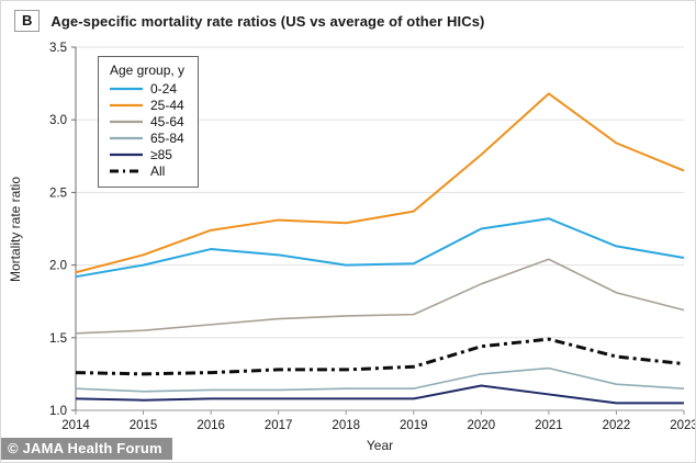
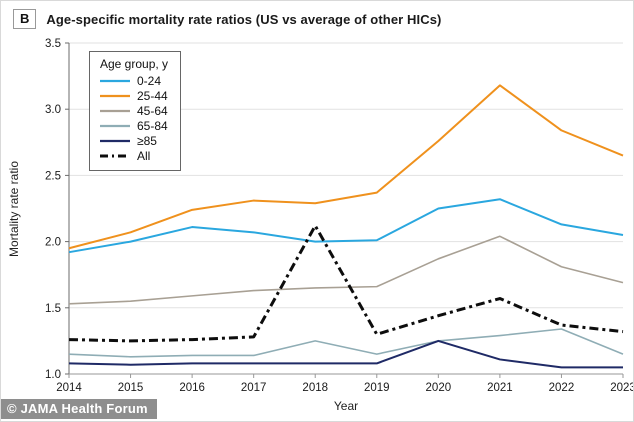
65-84/2018: 1.15 -> 1.25
All/2018: 1.28 -> 2.12
≥85/2020: 1.17 -> 1.25
All/2021: 1.49 -> 1.57
65-84/2022: 1.18 -> 1.34
